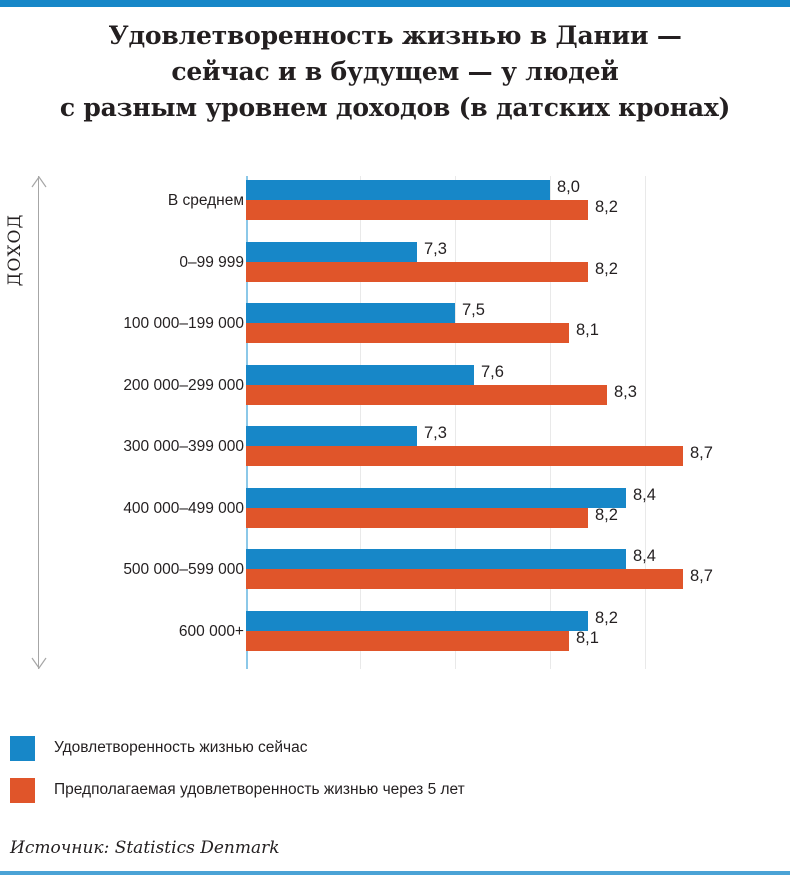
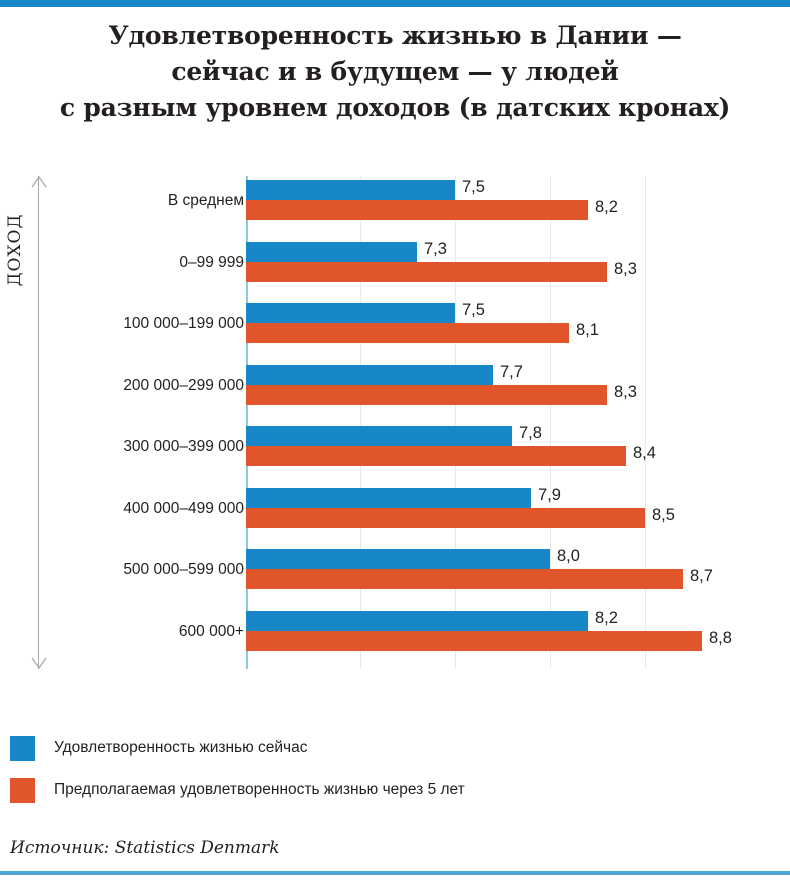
Удовлетворенность жизнью сейчас/В среднем: 8,0 -> 7,5
Предполагаемая удовлетворенность жизнью через 5 лет/0–99 999: 8,2 -> 8,3
Удовлетворенность жизнью сейчас/200 000–299 000: 7,6 -> 7,7
Удовлетворенность жизнью сейчас/300 000–399 000: 7,3 -> 7,8
Предполагаемая удовлетворенность жизнью через 5 лет/300 000–399 000: 8,7 -> 8,4
Удовлетворенность жизнью сейчас/400 000–499 000: 8,4 -> 7,9
Предполагаемая удовлетворенность жизнью через 5 лет/400 000–499 000: 8,2 -> 8,5
Удовлетворенность жизнью сейчас/500 000–599 000: 8,4 -> 8,0
Предполагаемая удовлетворенность жизнью через 5 лет/600 000+: 8,1 -> 8,8
